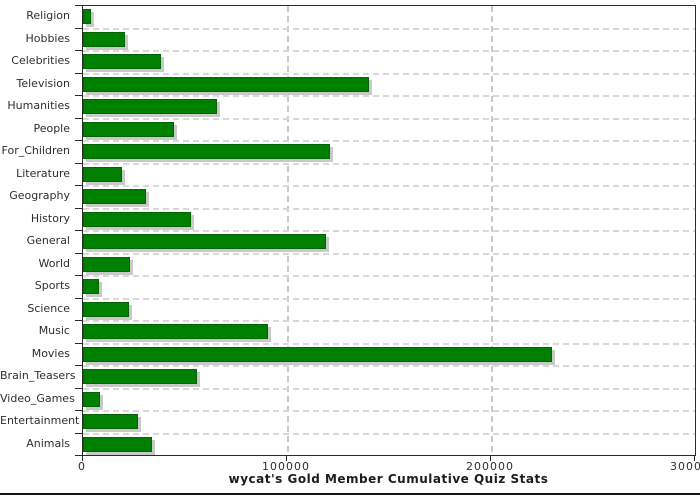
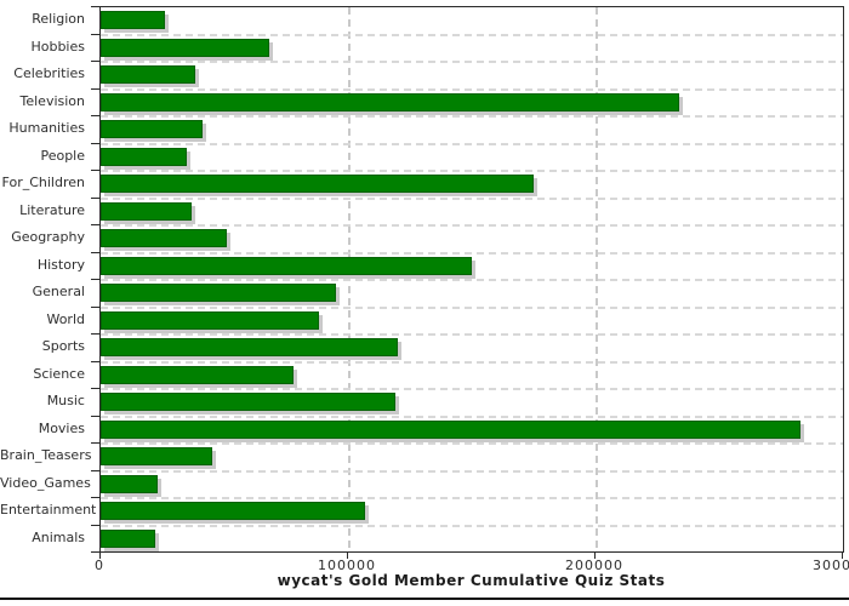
Religion: 4000 -> 26000
Hobbies: 20000 -> 68000
Television: 140000 -> 234000
Humanities: 66000 -> 41000
People: 44000 -> 35000
For_Children: 121000 -> 175000
Literature: 19000 -> 37000
Geography: 31000 -> 51000
History: 53000 -> 150000
General: 119000 -> 95000
World: 23000 -> 88000
Sports: 8000 -> 120000
Science: 22000 -> 78000
Music: 90000 -> 119000
Movies: 230000 -> 283000
Brain_Teasers: 56000 -> 45000
Video_Games: 8000 -> 23000
Entertainment: 27000 -> 107000
Animals: 34000 -> 22000
